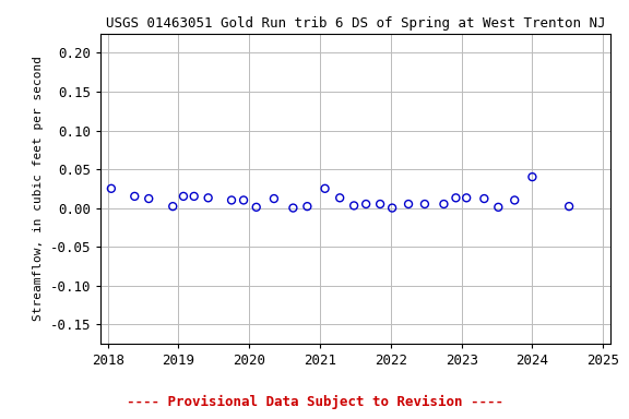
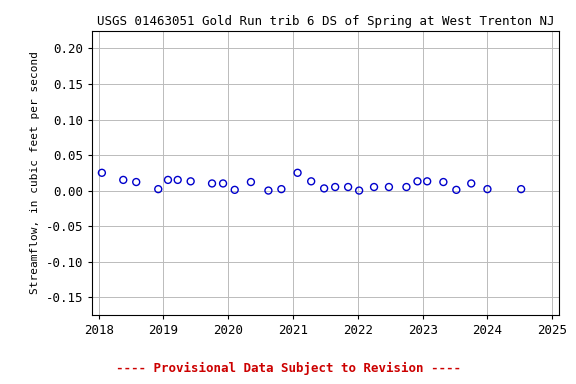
2024: 0.040 -> 0.002
